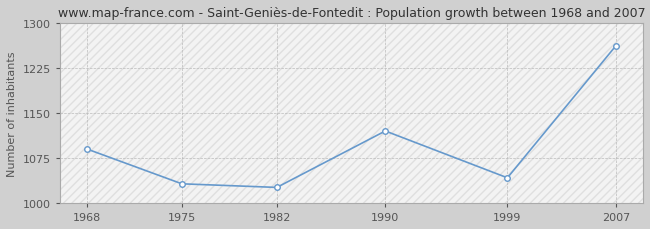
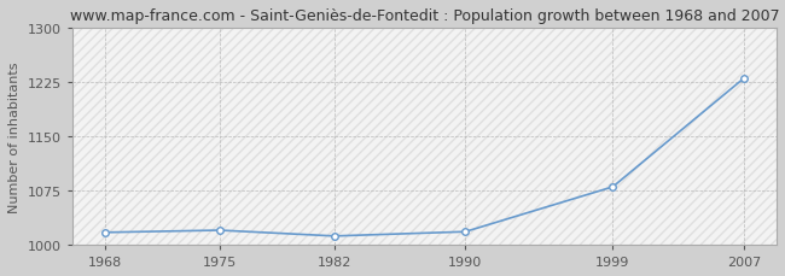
1968: 1090 -> 1017
1975: 1032 -> 1020
1982: 1026 -> 1012
1990: 1120 -> 1018
1999: 1042 -> 1080
2007: 1262 -> 1230
